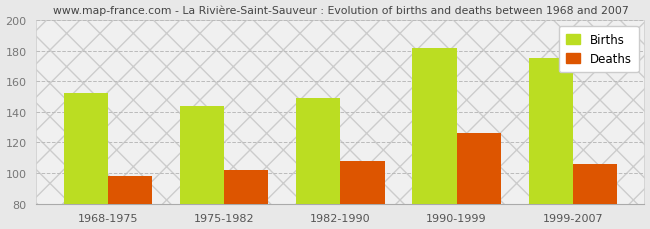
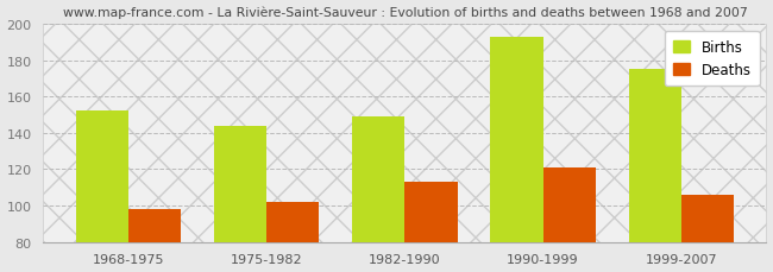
Deaths/1982-1990: 108 -> 113
Births/1990-1999: 182 -> 193
Deaths/1990-1999: 126 -> 121
